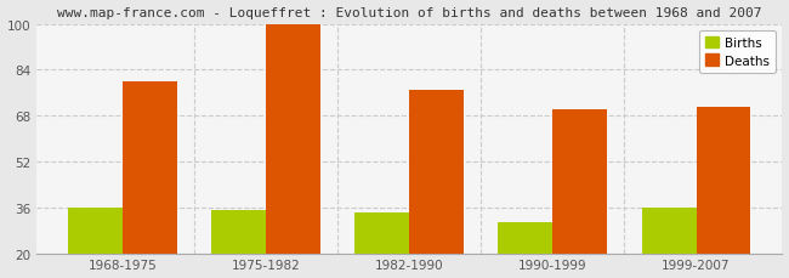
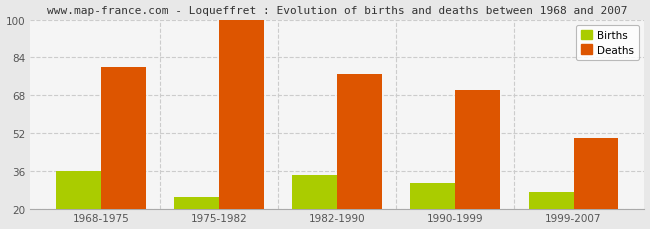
Births/1975-1982: 35 -> 25
Births/1999-2007: 36 -> 27
Deaths/1999-2007: 71 -> 50
